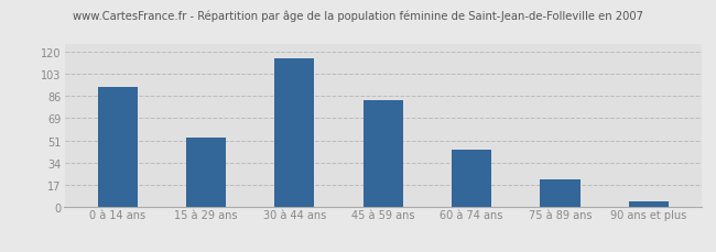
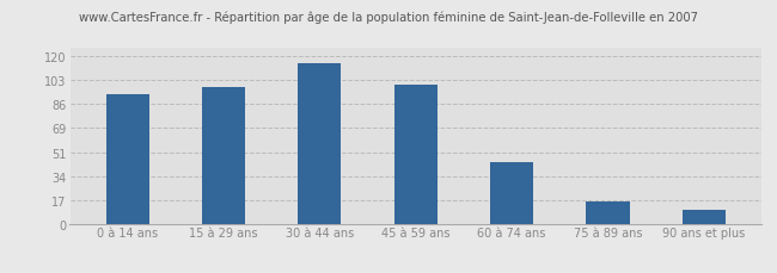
15 à 29 ans: 54 -> 98
45 à 59 ans: 83 -> 100
75 à 89 ans: 21 -> 16
90 ans et plus: 4 -> 10
